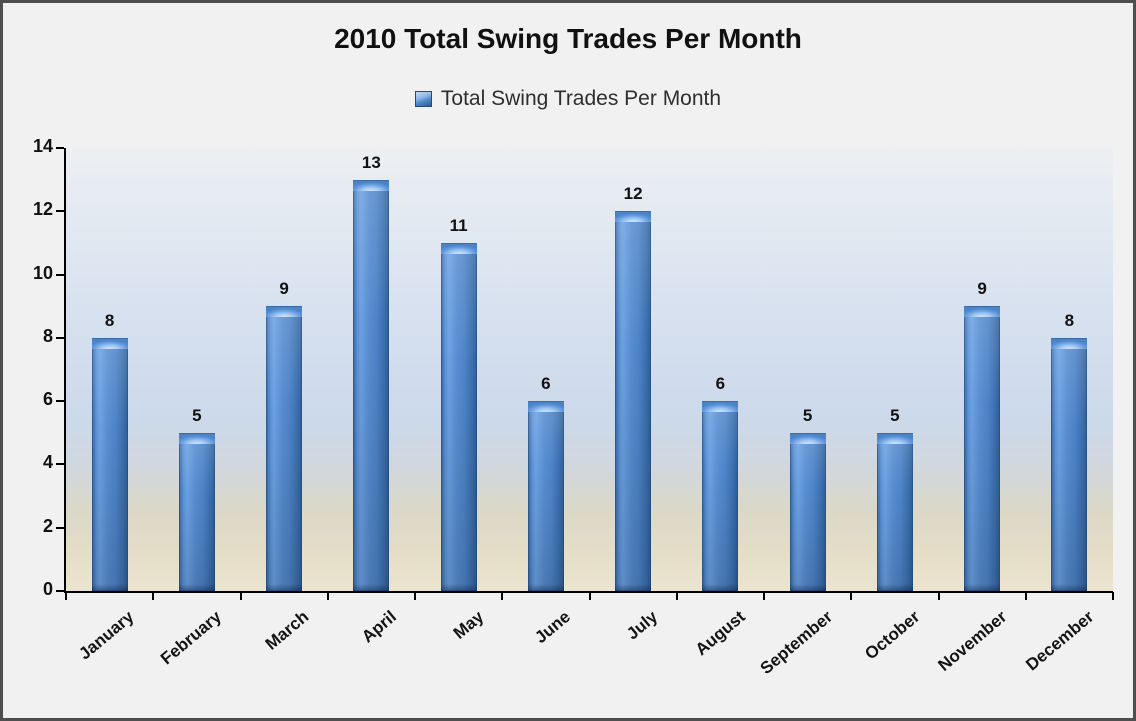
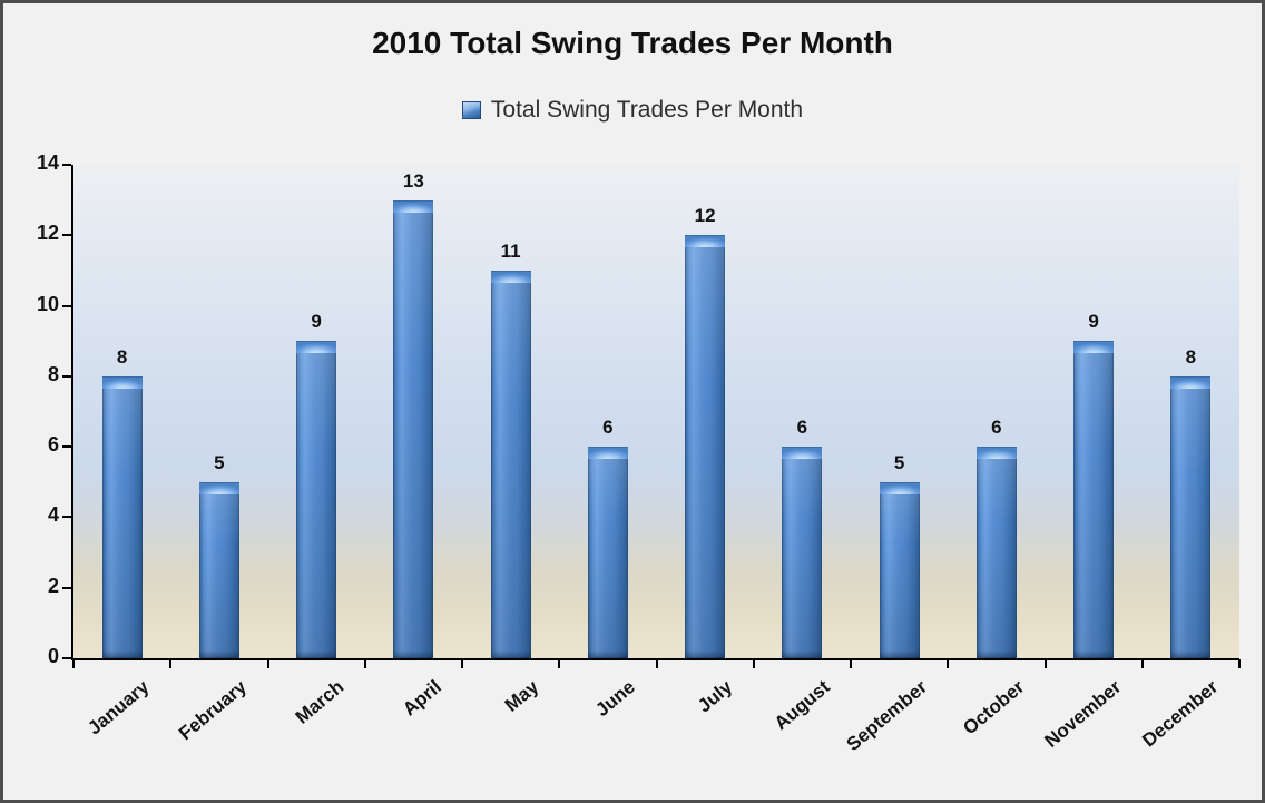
October: 5 -> 6
